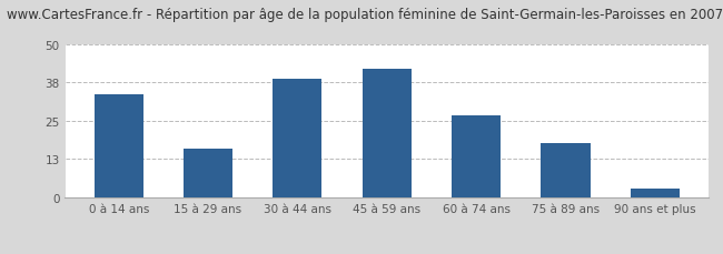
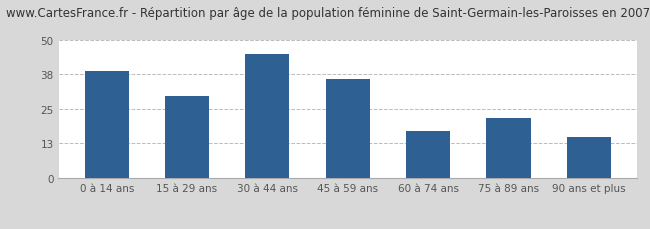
0 à 14 ans: 34 -> 39
15 à 29 ans: 16 -> 30
30 à 44 ans: 39 -> 45
45 à 59 ans: 42 -> 36
60 à 74 ans: 27 -> 17
75 à 89 ans: 18 -> 22
90 ans et plus: 3 -> 15
